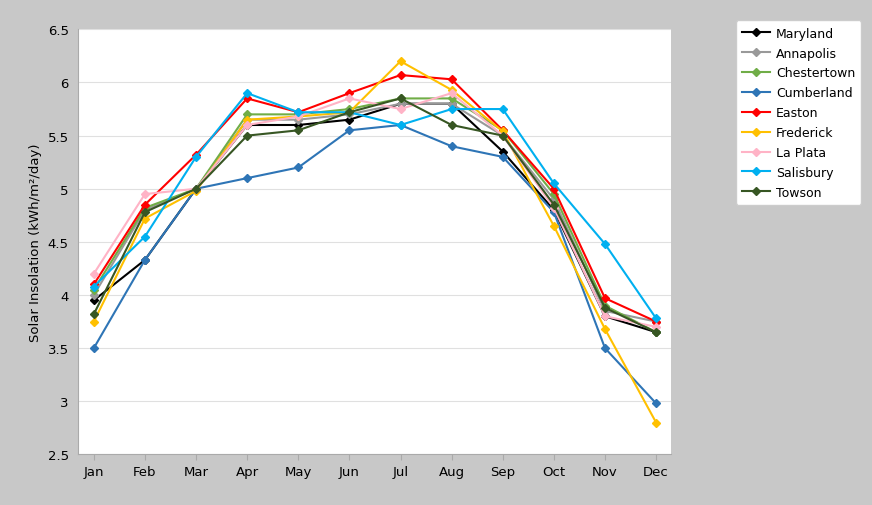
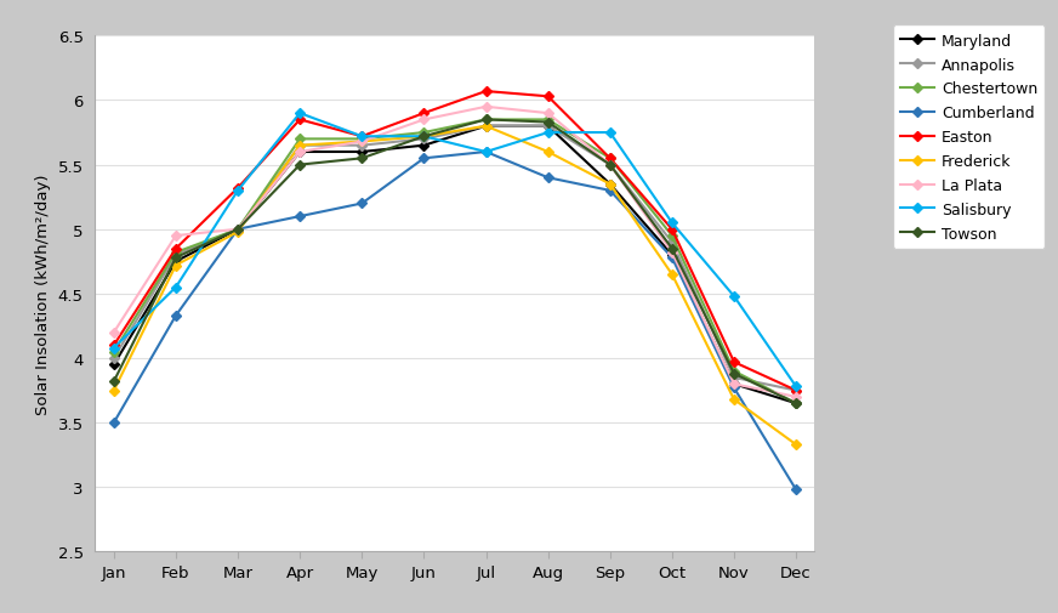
Maryland/Feb: 4.33 -> 4.75
Frederick/Jul: 6.20 -> 5.80
La Plata/Jul: 5.75 -> 5.95
Frederick/Aug: 5.93 -> 5.60
Towson/Aug: 5.60 -> 5.83
Frederick/Sep: 5.54 -> 5.35
Cumberland/Nov: 3.50 -> 3.77
Frederick/Dec: 2.80 -> 3.33
